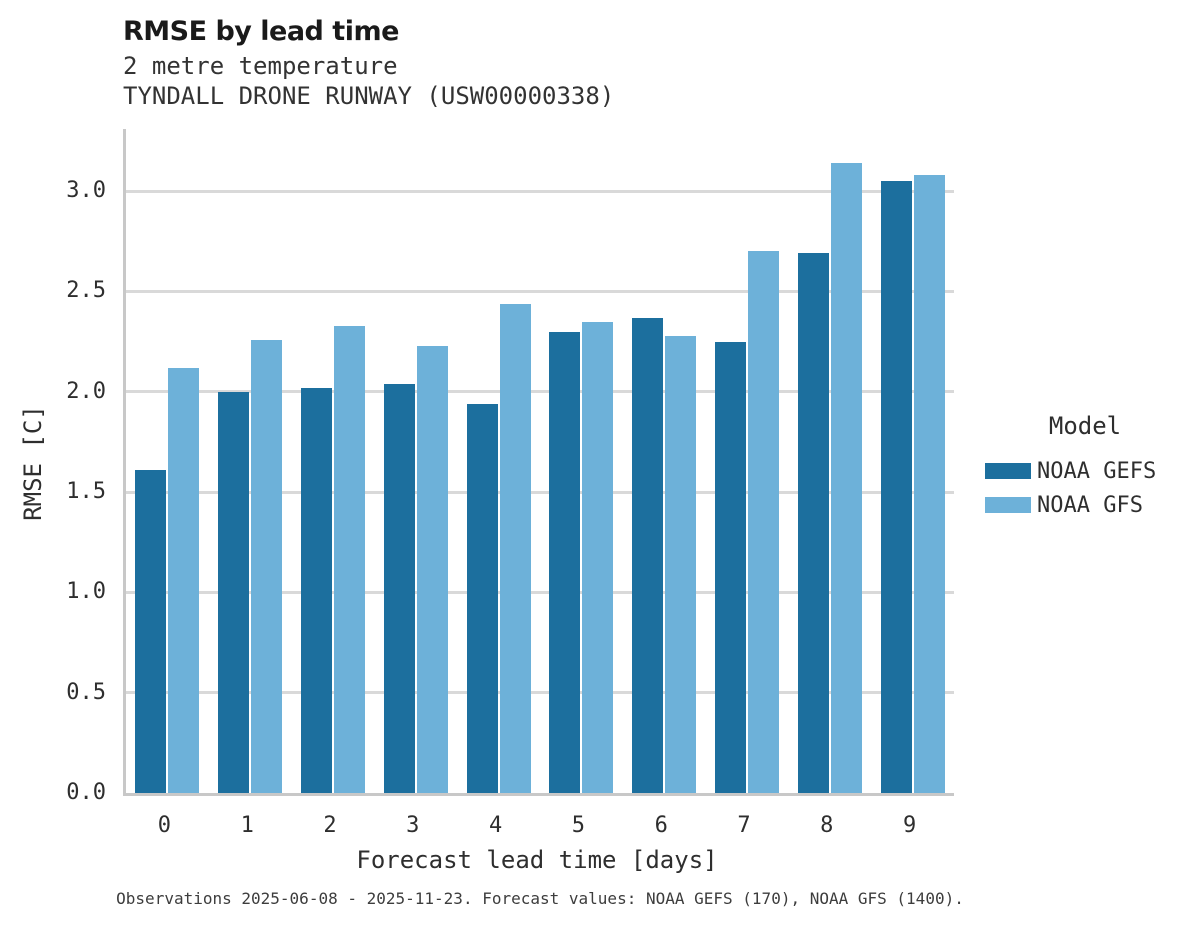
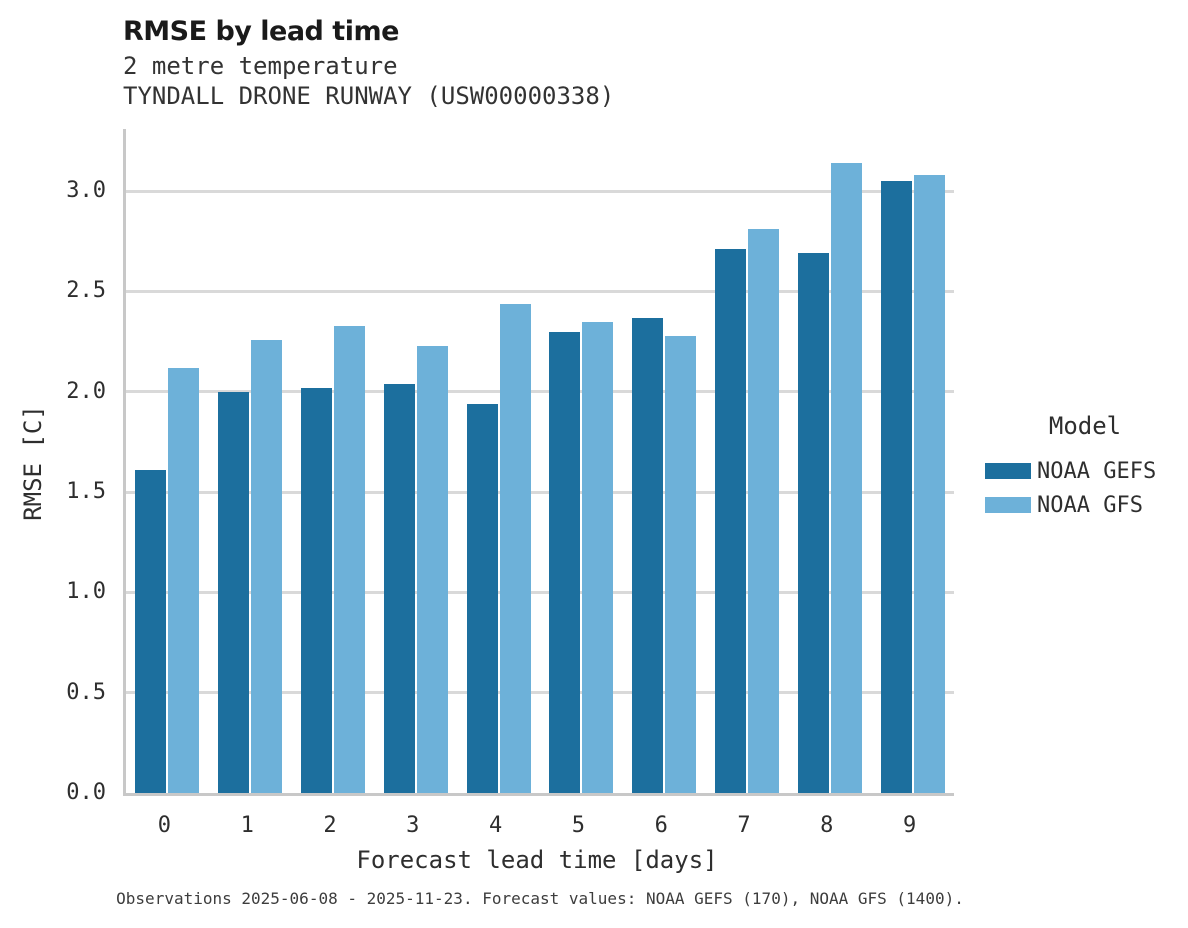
NOAA GEFS/7: 2.25 -> 2.71
NOAA GFS/7: 2.70 -> 2.81
